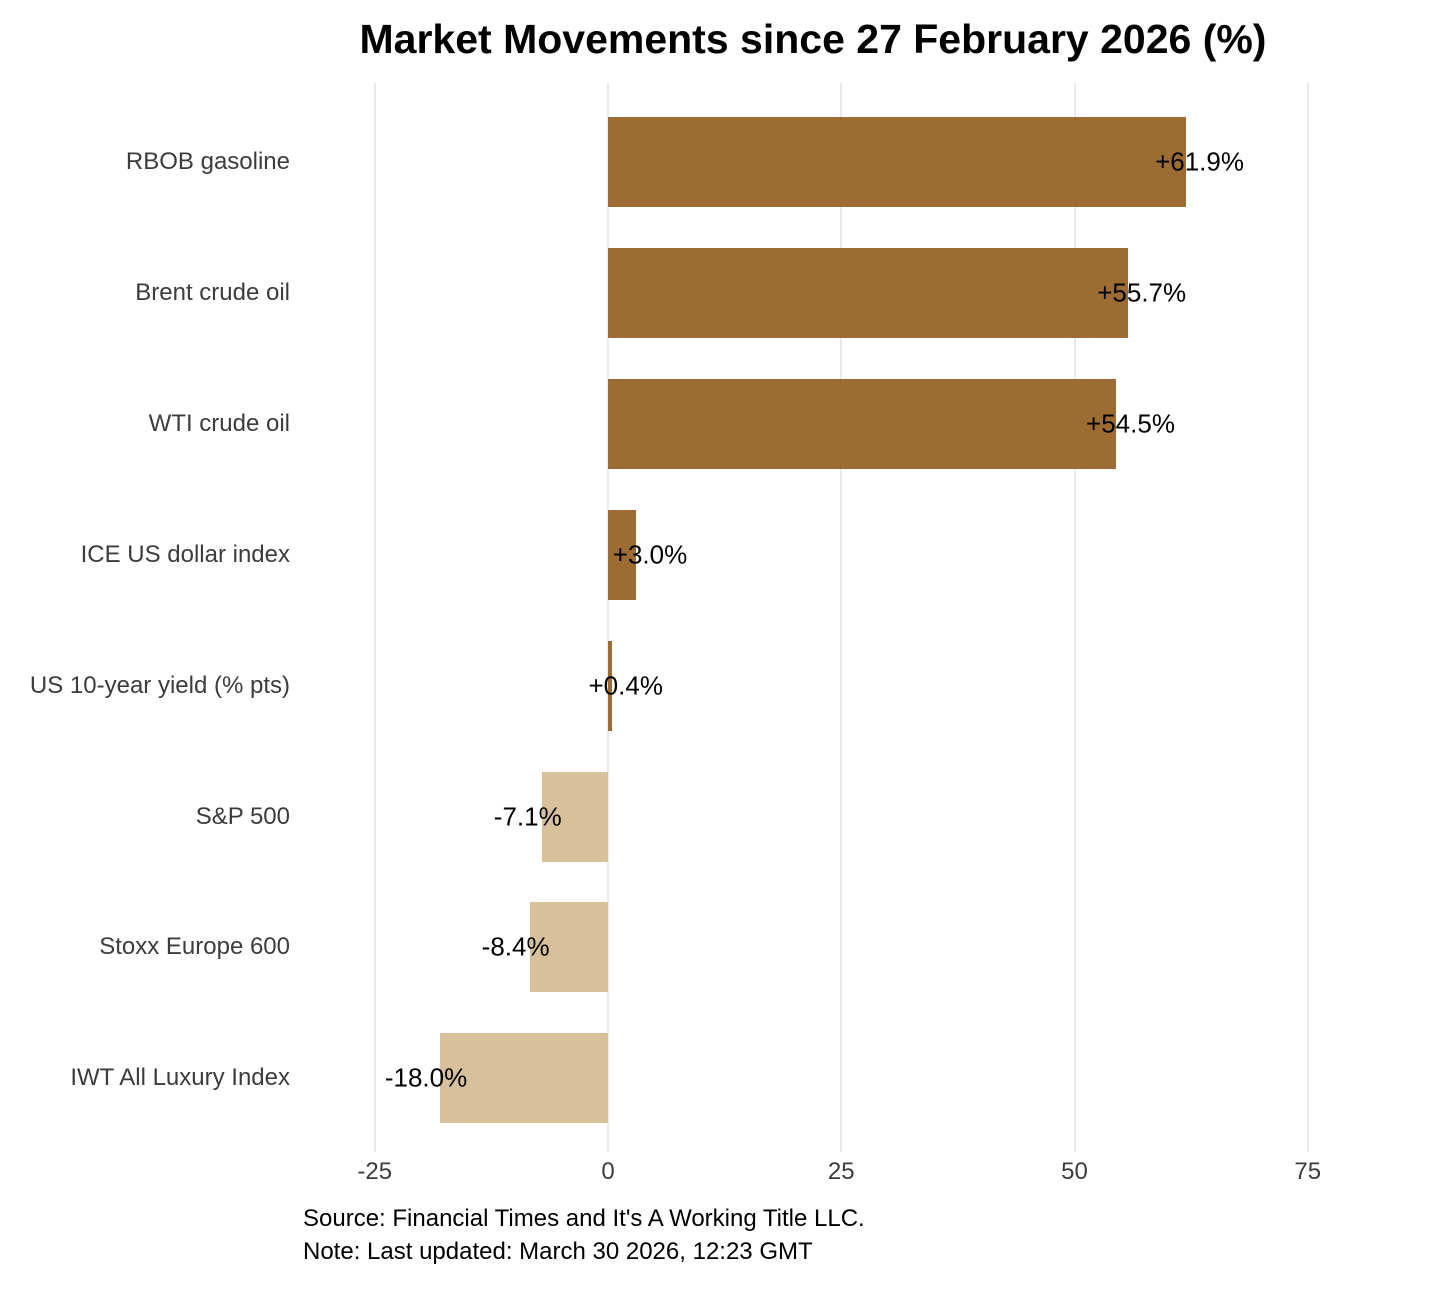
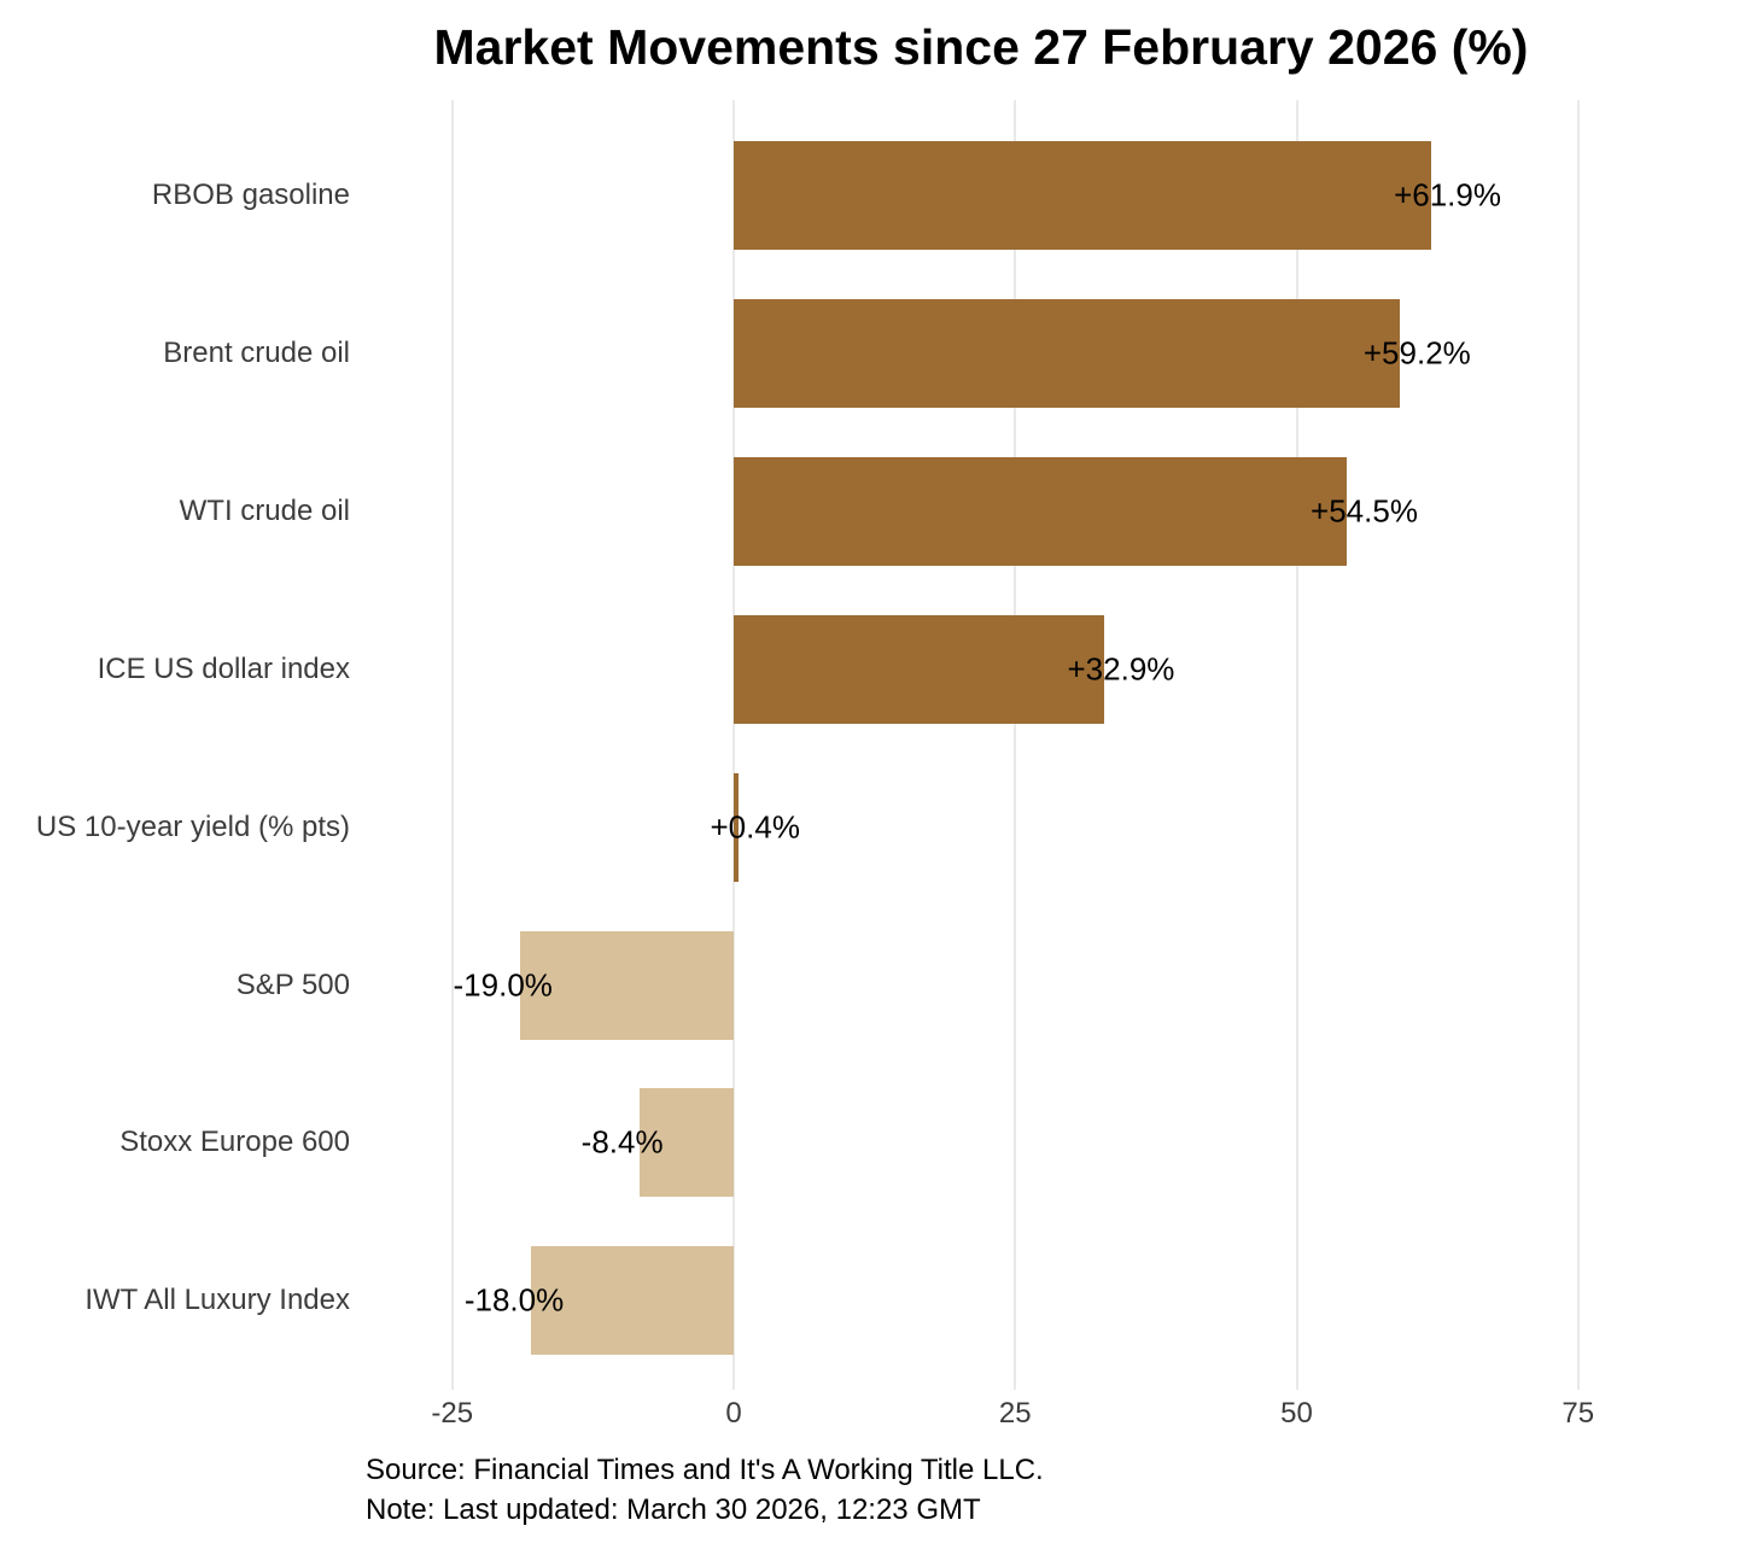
Brent crude oil: +55.7% -> +59.2%
ICE US dollar index: +3.0% -> +32.9%
S&P 500: -7.1% -> -19.0%
